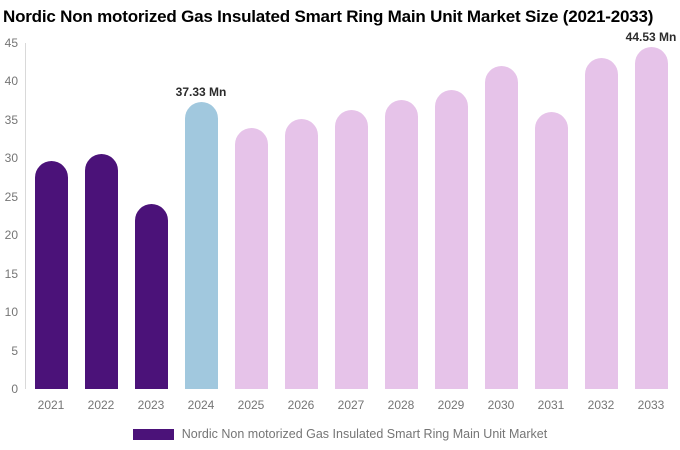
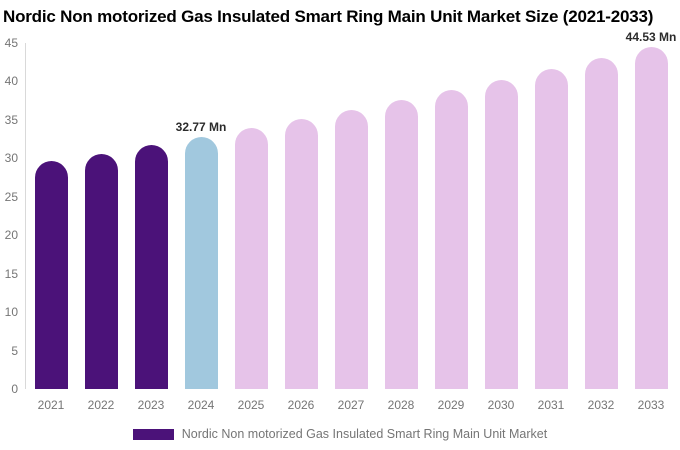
2023: 24 -> 32
2024: 37.33 -> 32.77
2030: 42 -> 40
2031: 36 -> 42
